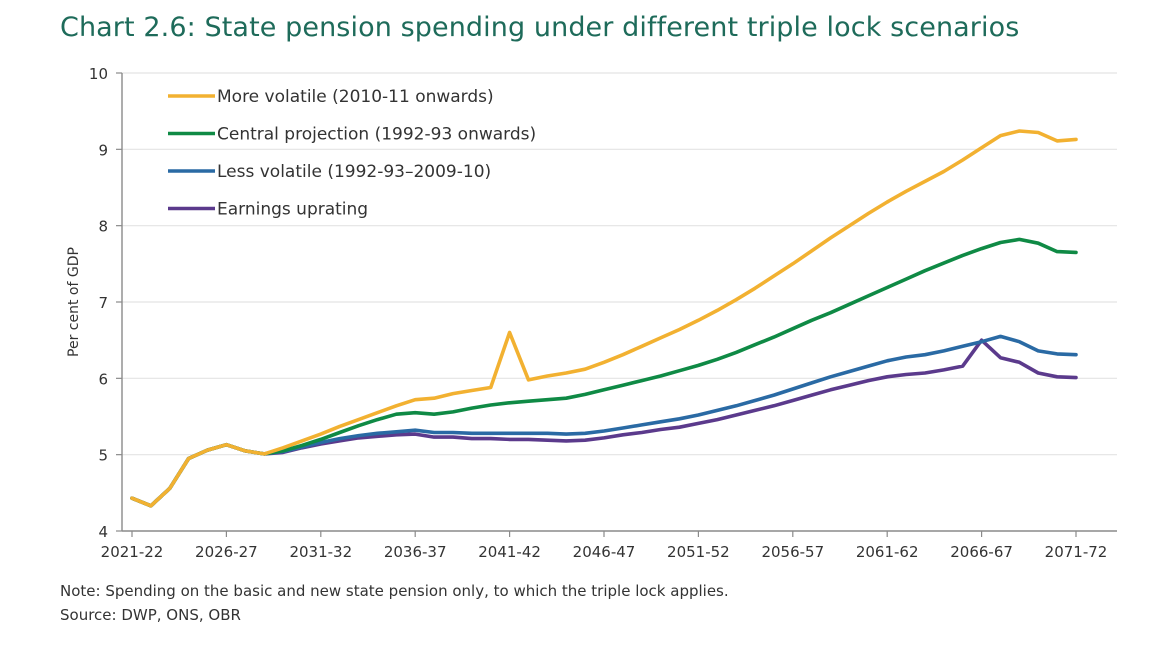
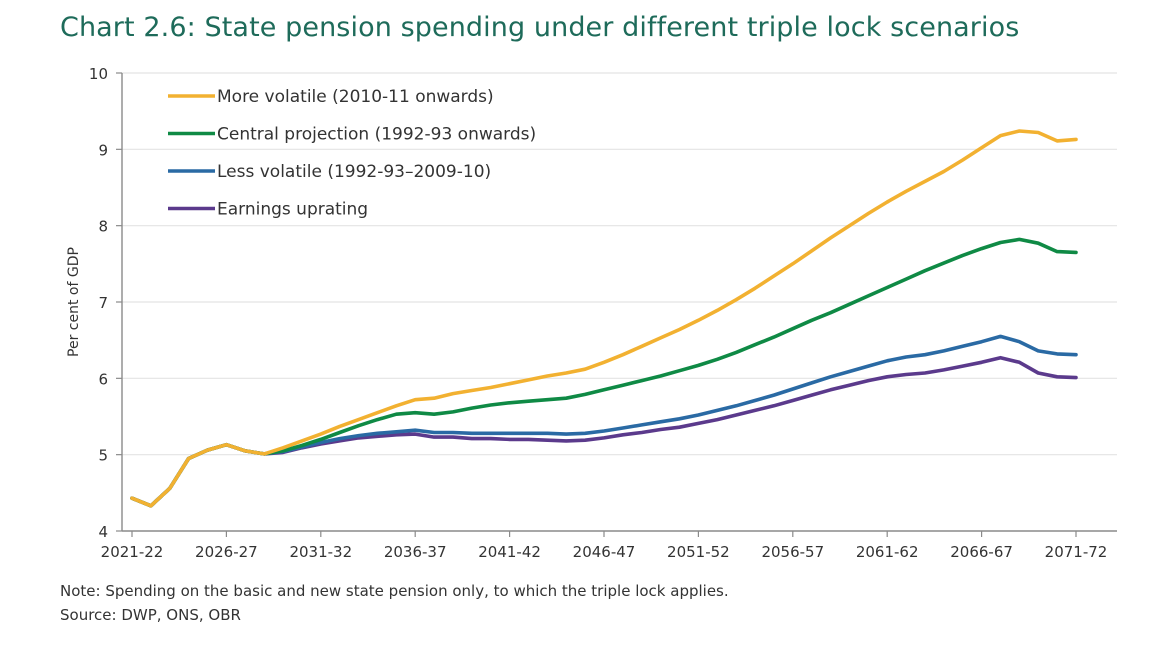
More volatile (2010-11 onwards)/2041-42: 6.6 -> 5.9
Earnings uprating/2066-67: 6.5 -> 6.2
